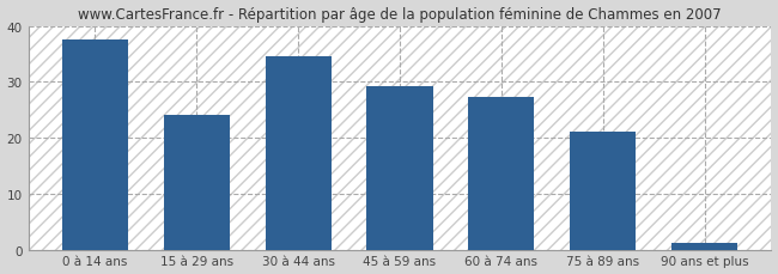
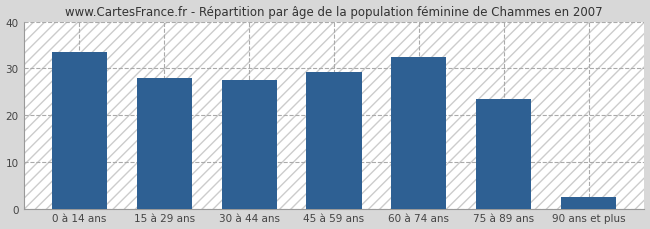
0 à 14 ans: 37.5 -> 33.5
15 à 29 ans: 24.0 -> 28.0
30 à 44 ans: 34.5 -> 27.5
60 à 74 ans: 27.2 -> 32.5
75 à 89 ans: 21.1 -> 23.5
90 ans et plus: 1.2 -> 2.5
